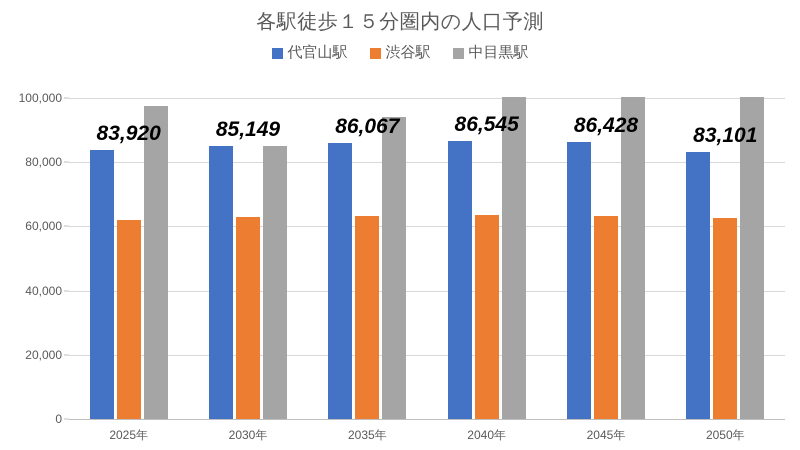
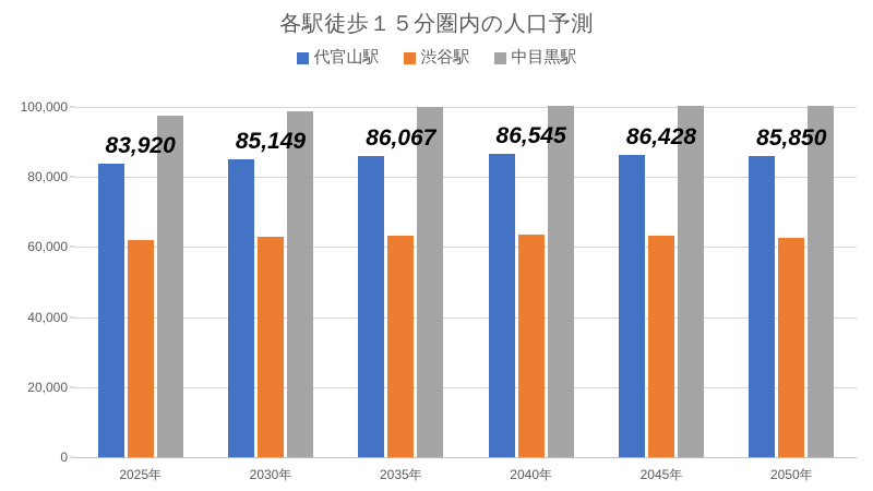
中目黒駅/2030年: 85000 -> 99000
中目黒駅/2035年: 94000 -> 100000
代官山駅/2050年: 83,101 -> 85,850
